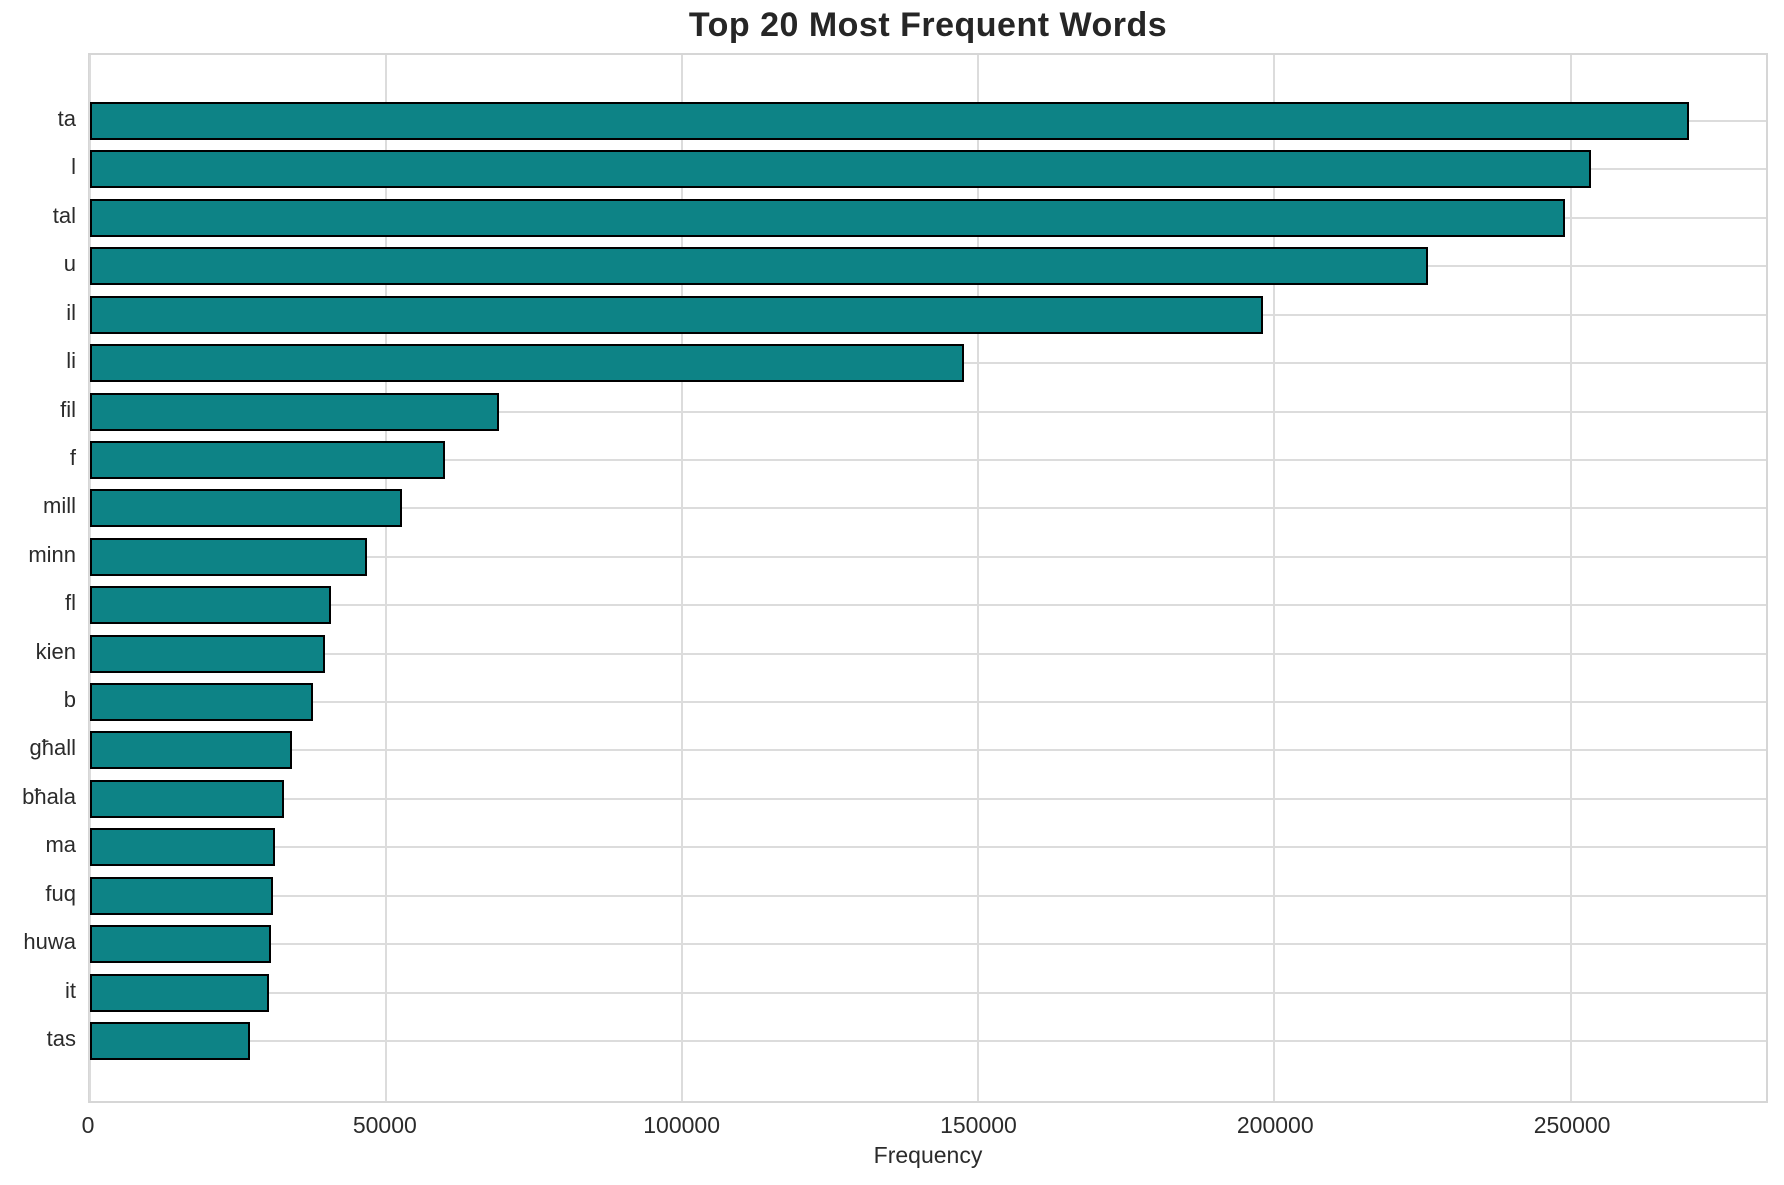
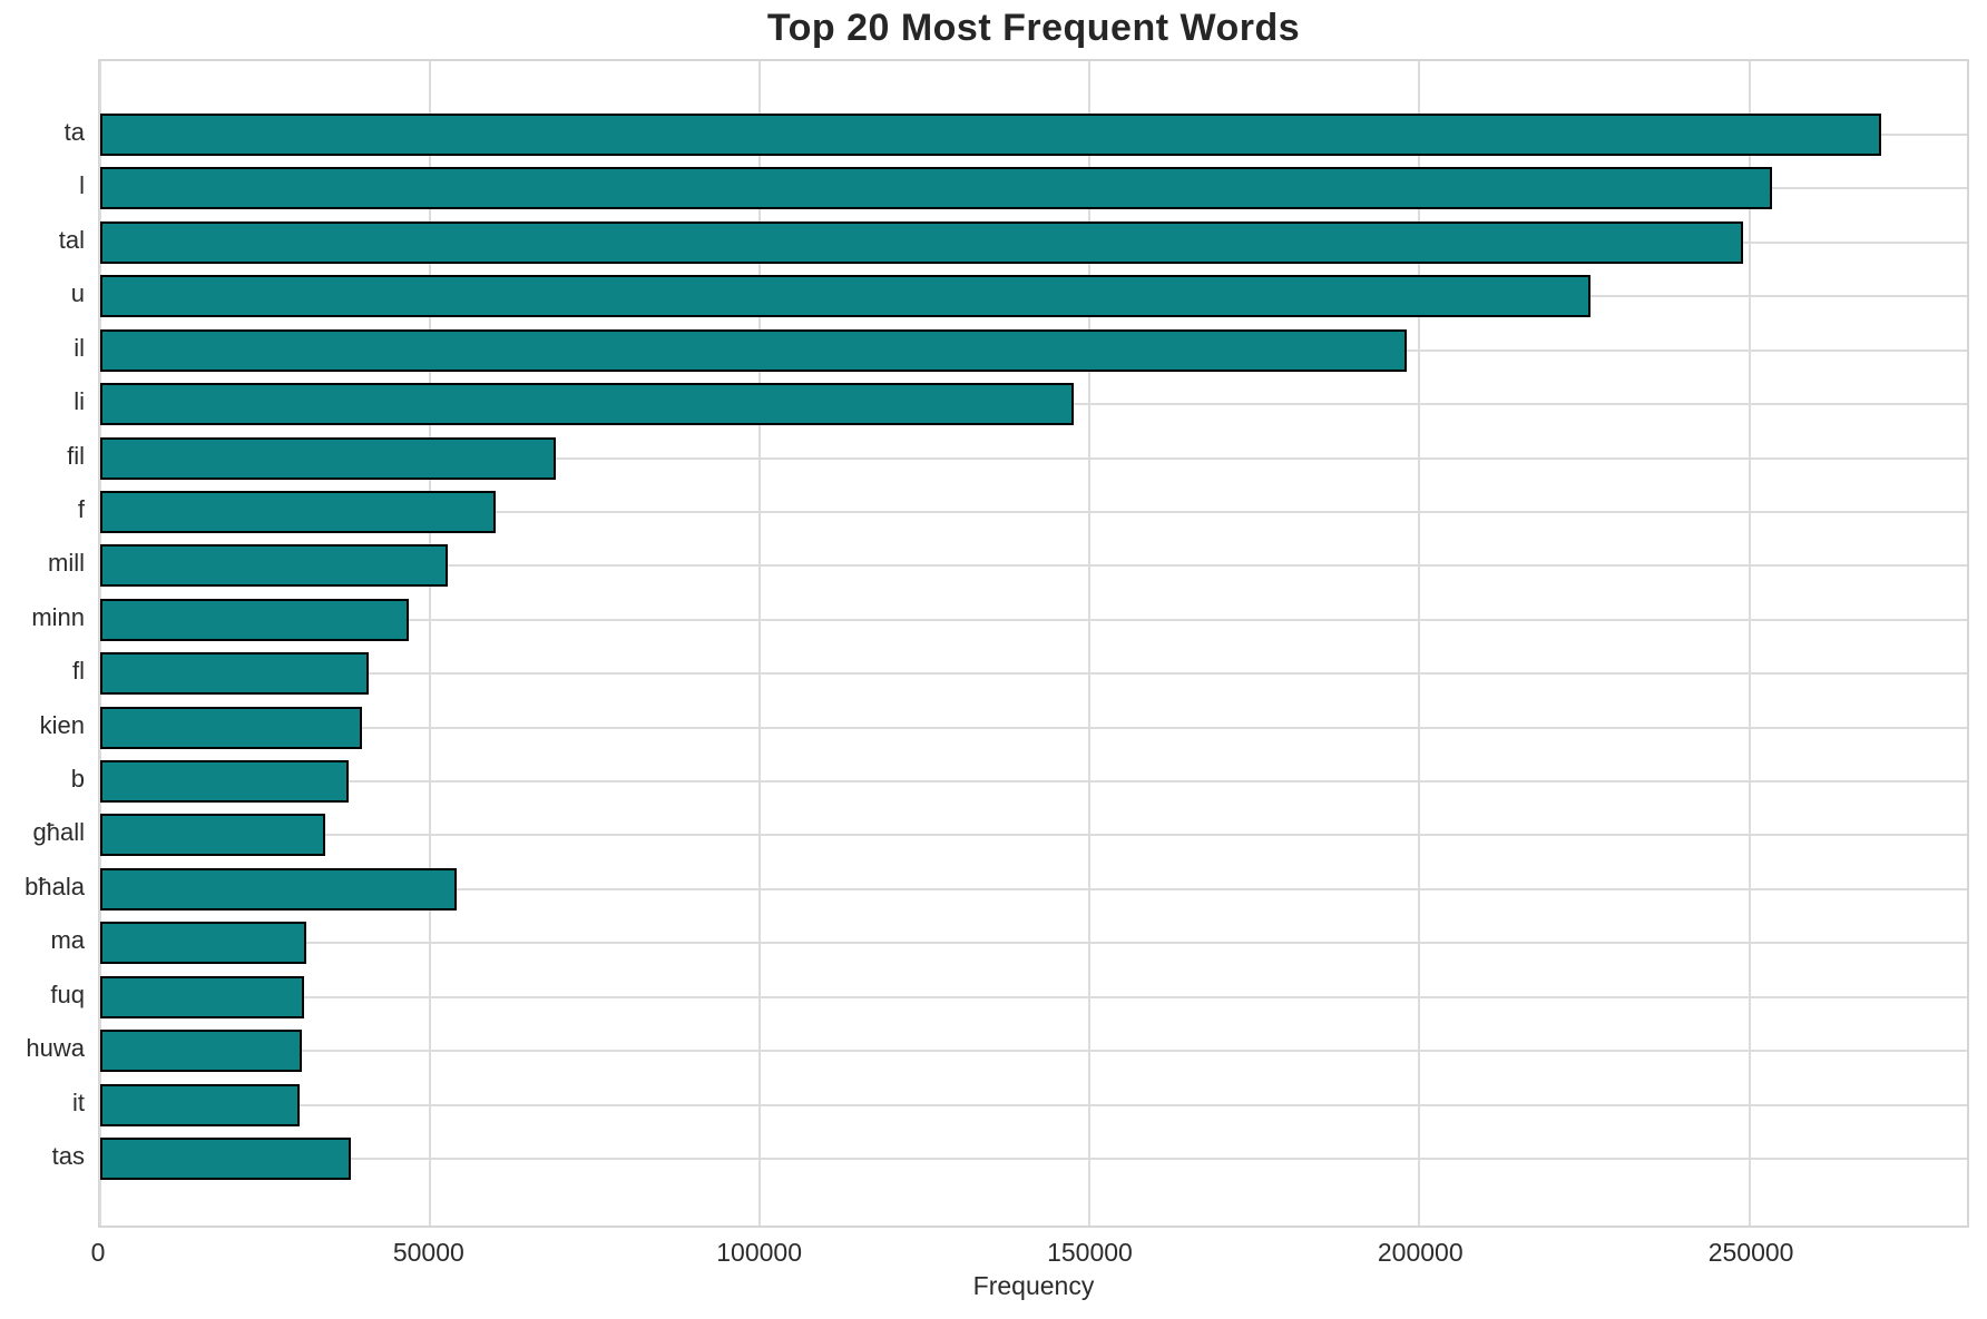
bħala: 33000 -> 54000
tas: 27000 -> 38000
